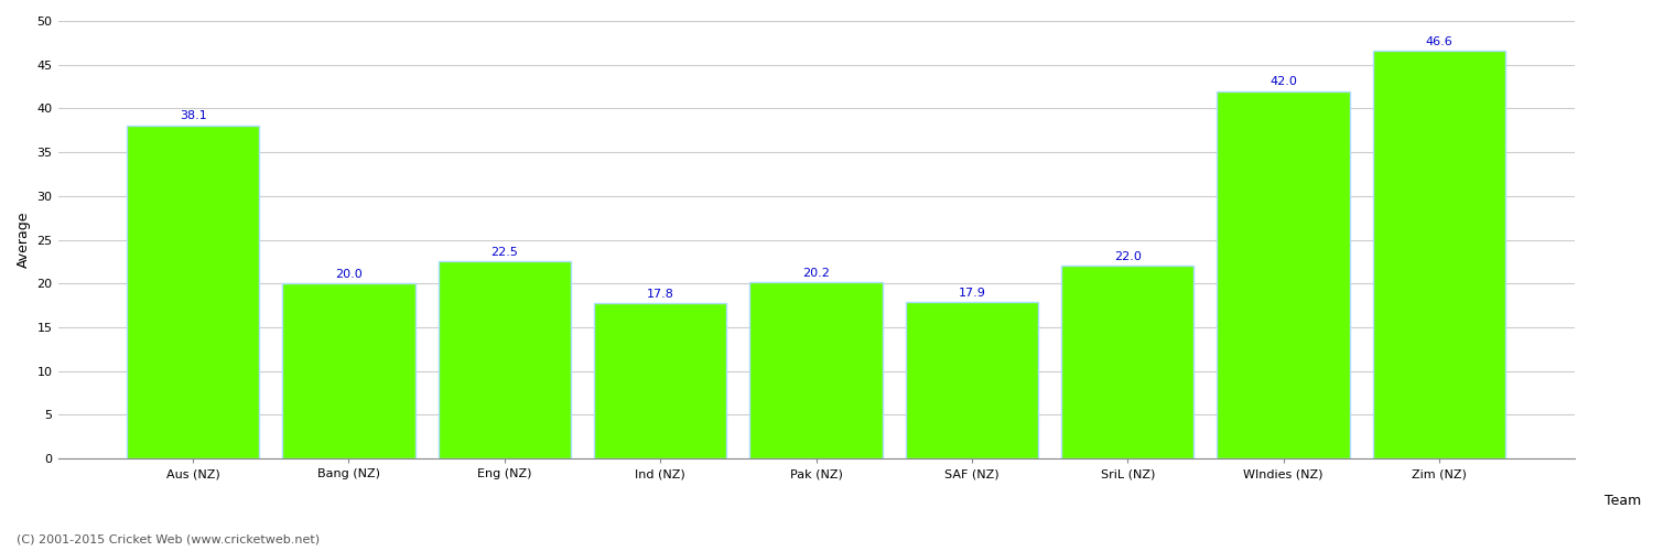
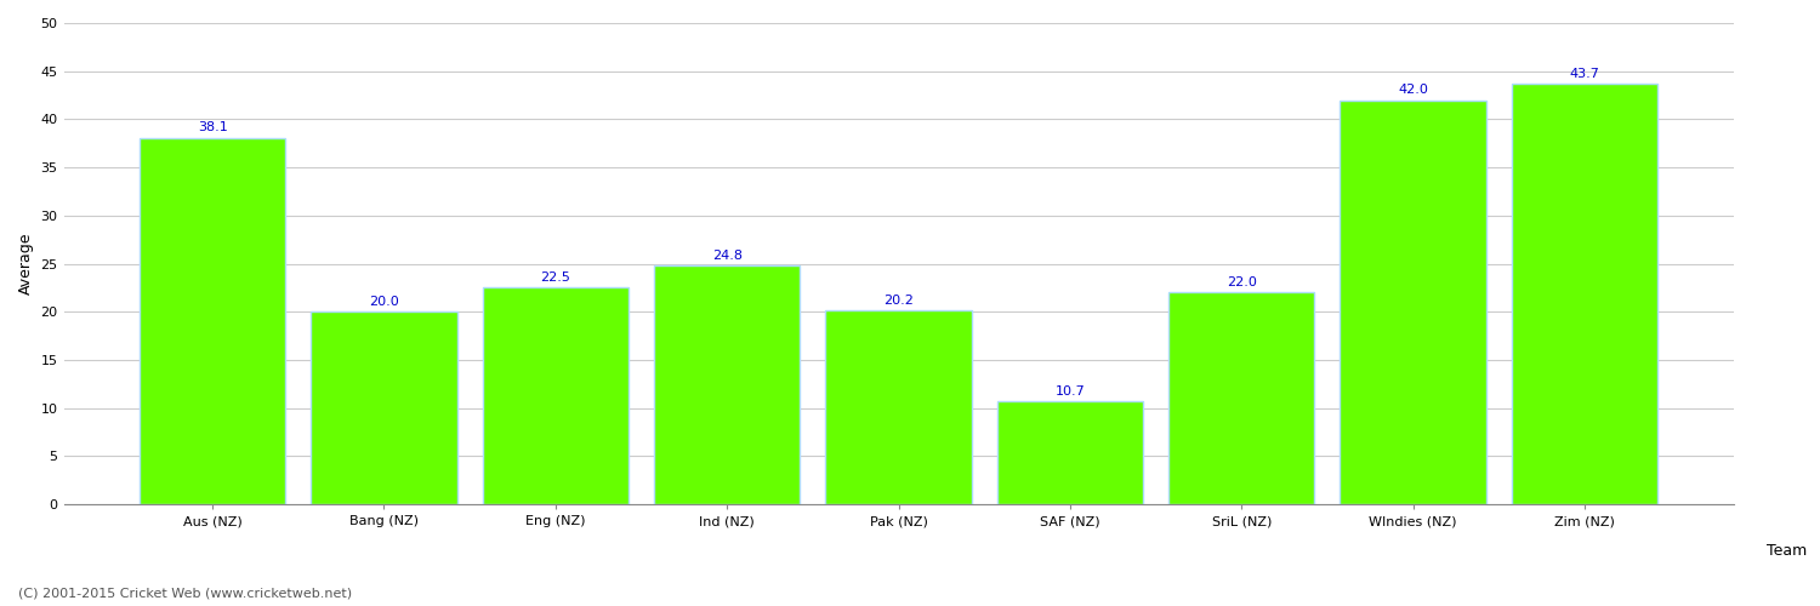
Ind (NZ): 17.8 -> 24.8
SAF (NZ): 17.9 -> 10.7
Zim (NZ): 46.6 -> 43.7
